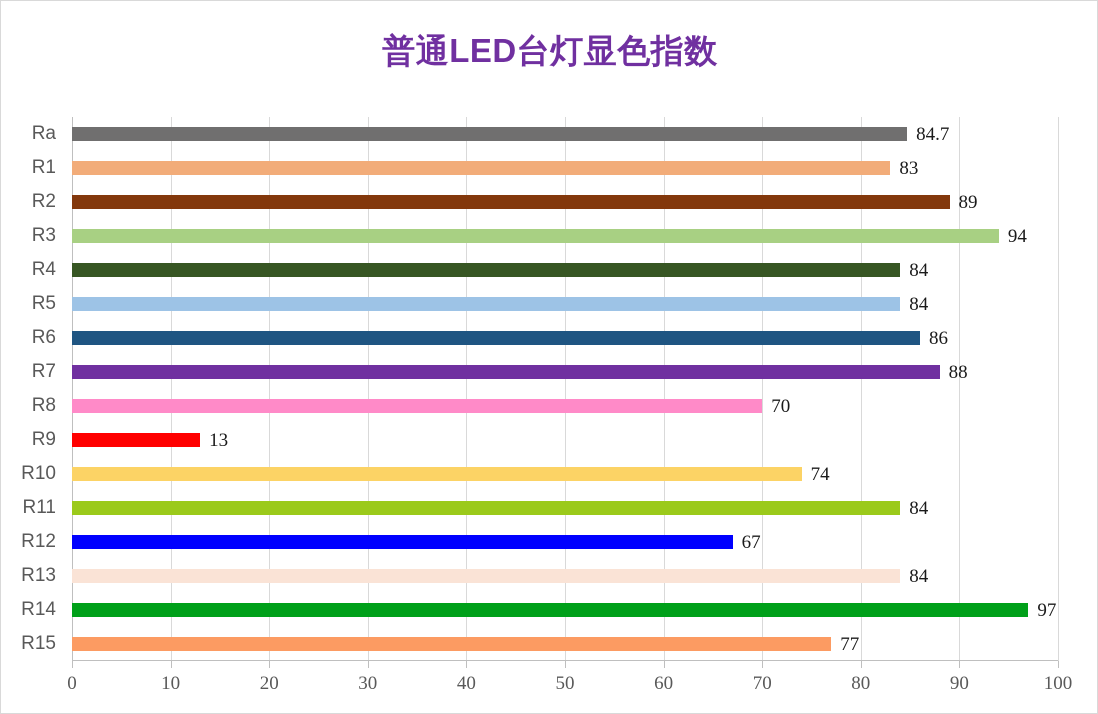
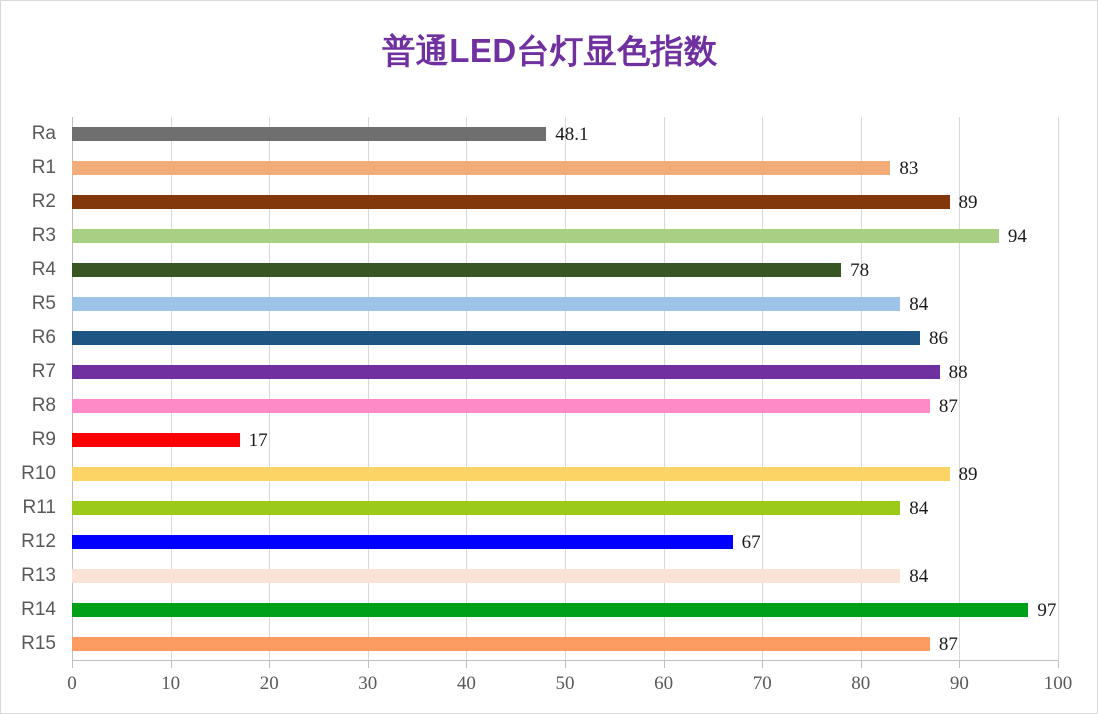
Ra: 84.7 -> 48.1
R4: 84 -> 78
R8: 70 -> 87
R9: 13 -> 17
R10: 74 -> 89
R15: 77 -> 87
